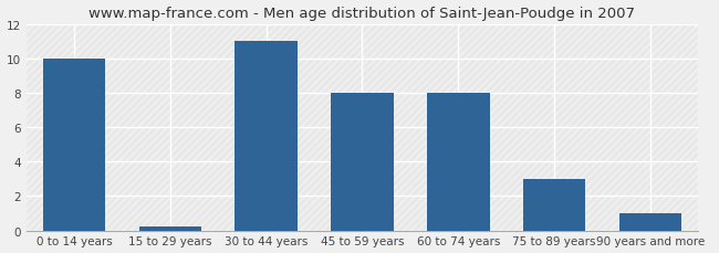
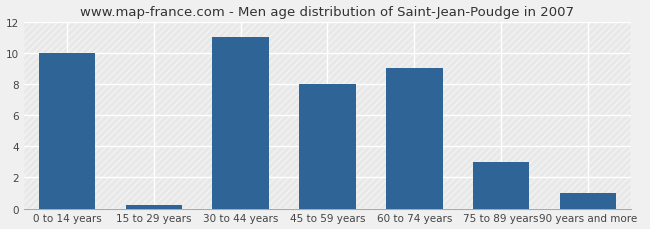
60 to 74 years: 8.0 -> 9.0
